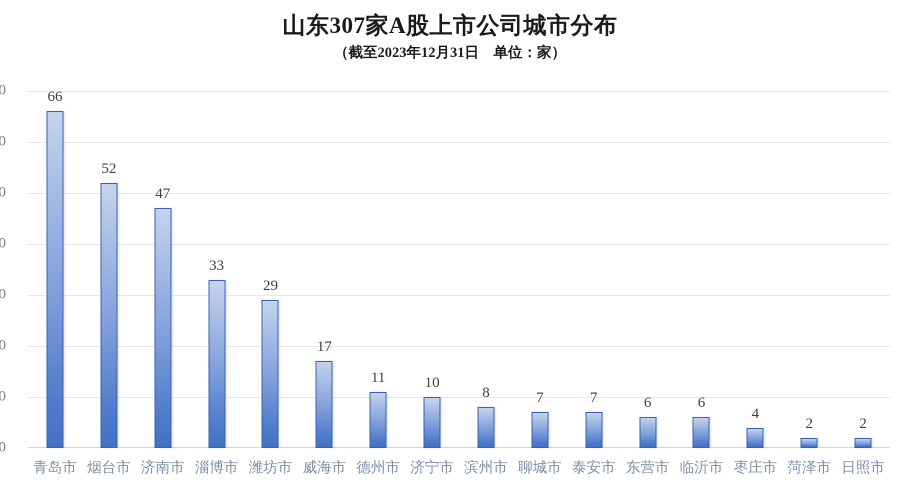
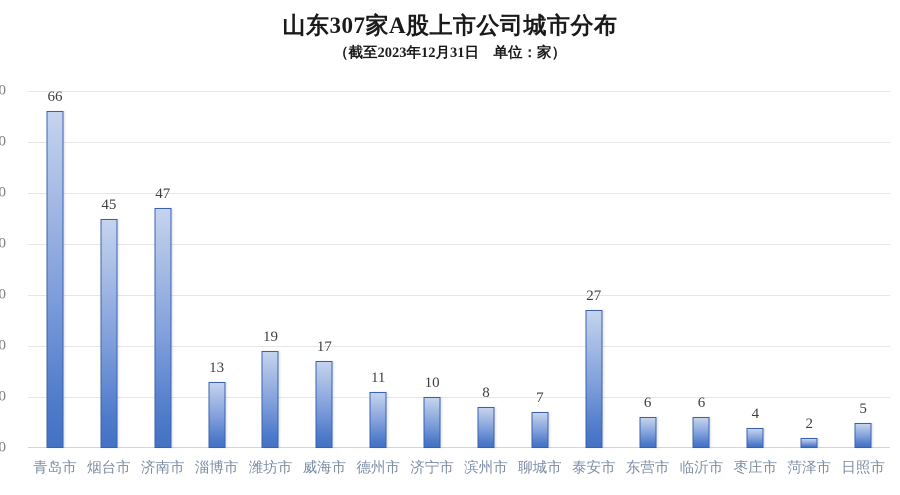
烟台市: 52 -> 45
淄博市: 33 -> 13
潍坊市: 29 -> 19
泰安市: 7 -> 27
日照市: 2 -> 5
